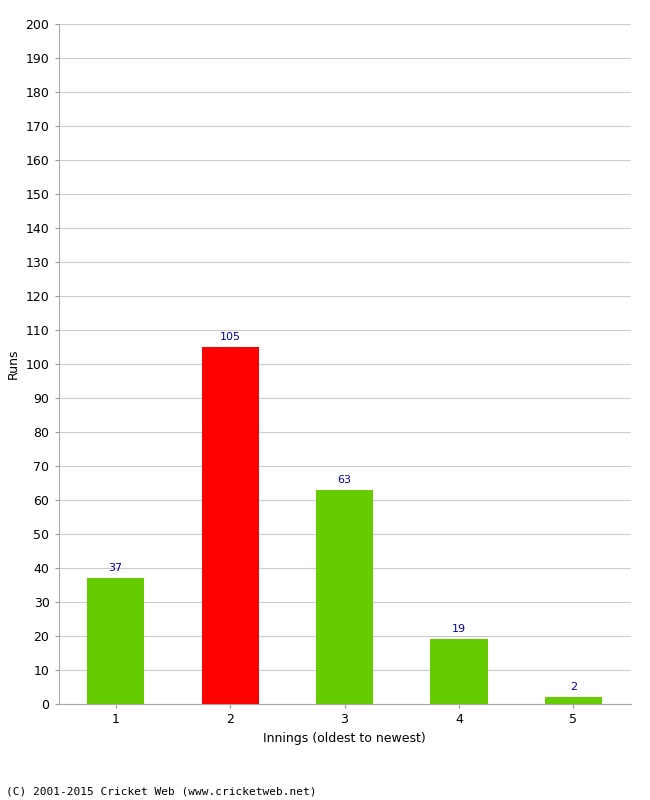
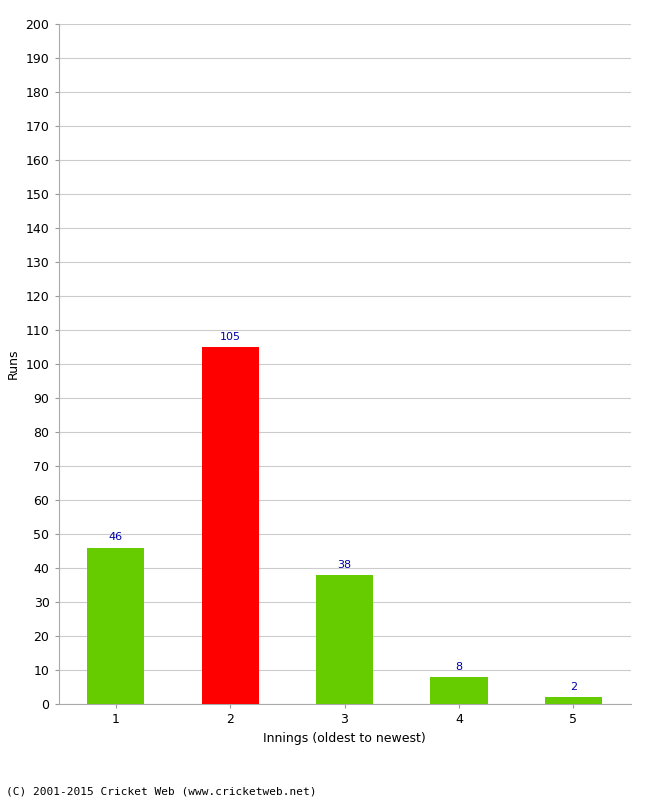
1: 37 -> 46
3: 63 -> 38
4: 19 -> 8
